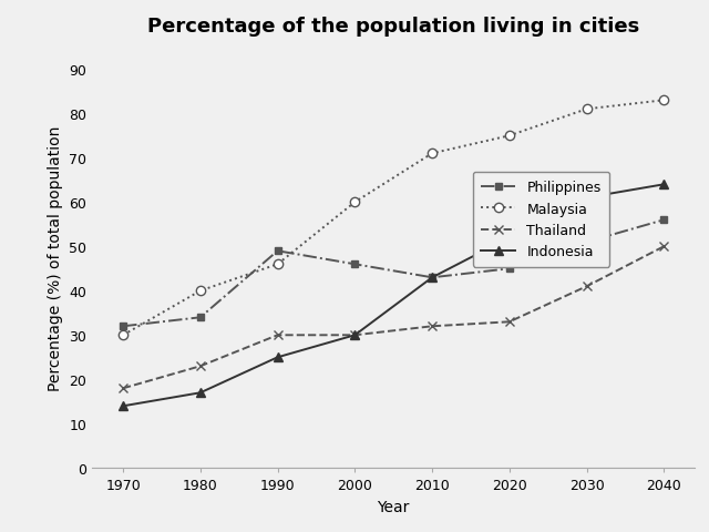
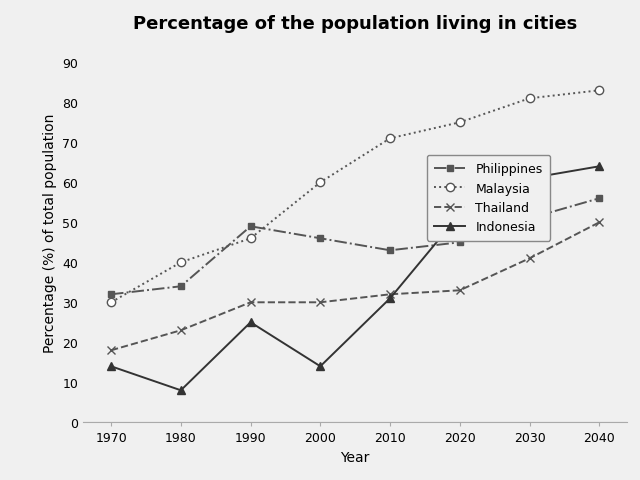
Indonesia/1980: 17 -> 8
Indonesia/2000: 30 -> 14
Indonesia/2010: 43 -> 31
